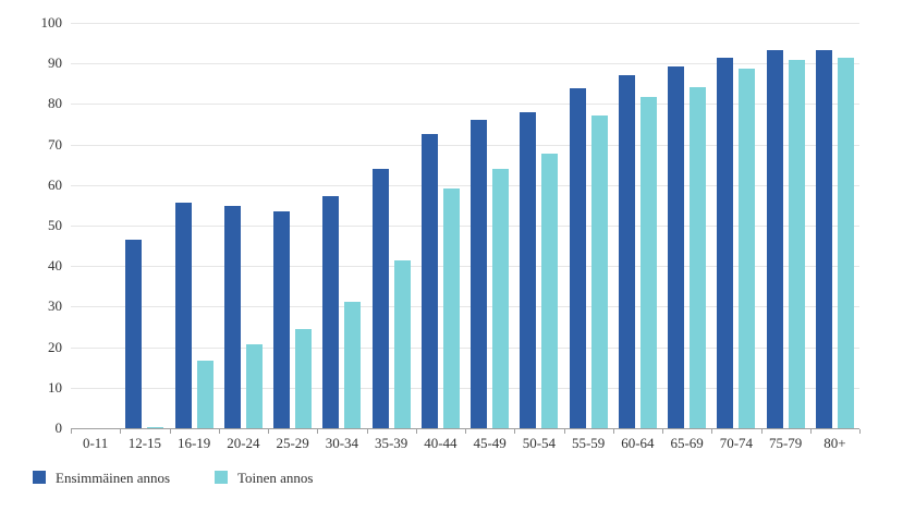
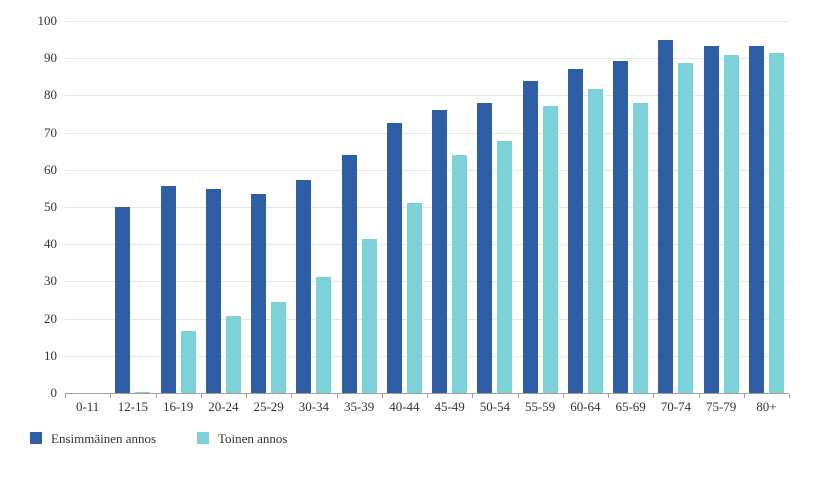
Ensimmäinen annos/12-15: 46 -> 50
Toinen annos/40-44: 59 -> 51
Toinen annos/65-69: 84 -> 78
Ensimmäinen annos/70-74: 92 -> 95
